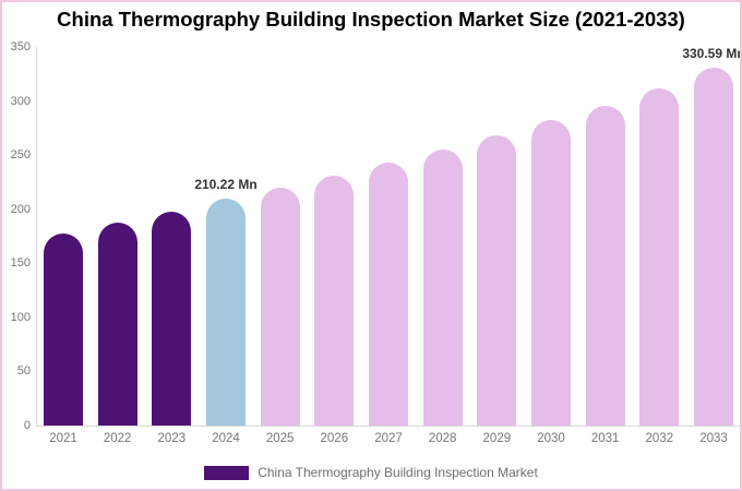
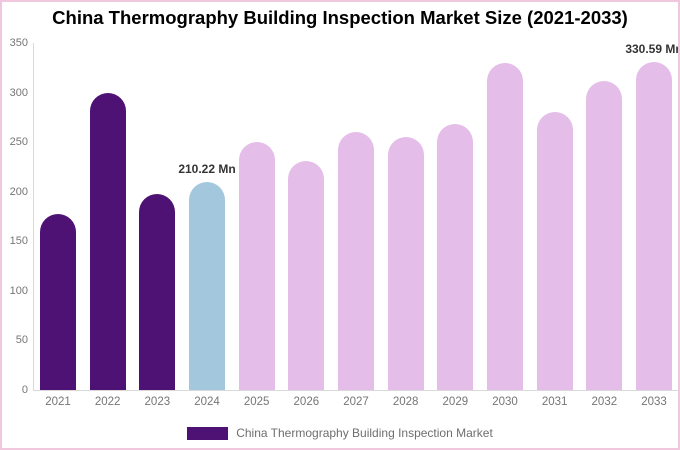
2022: 190 -> 300
2025: 220 -> 250
2027: 240 -> 260
2030: 280 -> 330
2031: 300 -> 280
